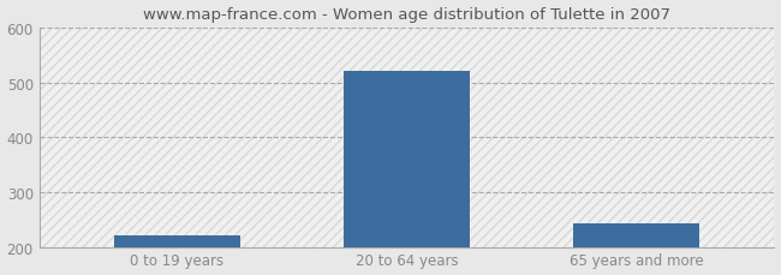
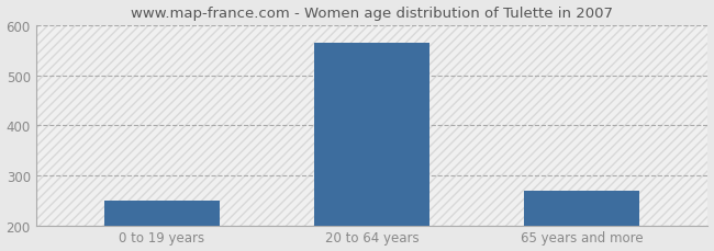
0 to 19 years: 220 -> 250
20 to 64 years: 521 -> 565
65 years and more: 243 -> 270
